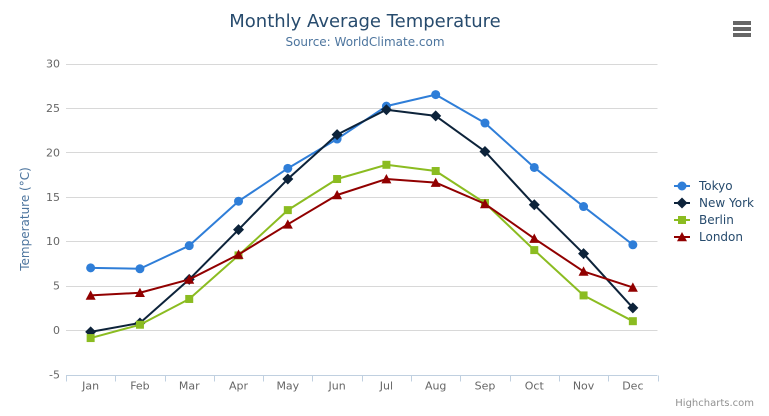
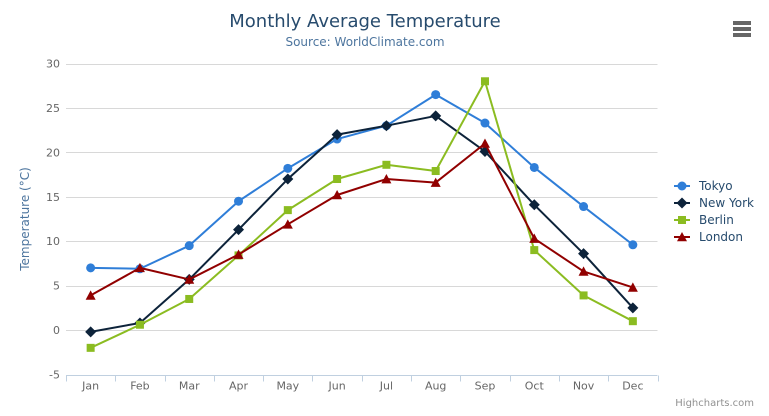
Berlin/Jan: -1 -> -2
London/Feb: 4 -> 7
Tokyo/Jul: 25 -> 23
New York/Jul: 25 -> 23
Berlin/Sep: 14 -> 28
London/Sep: 14 -> 21
